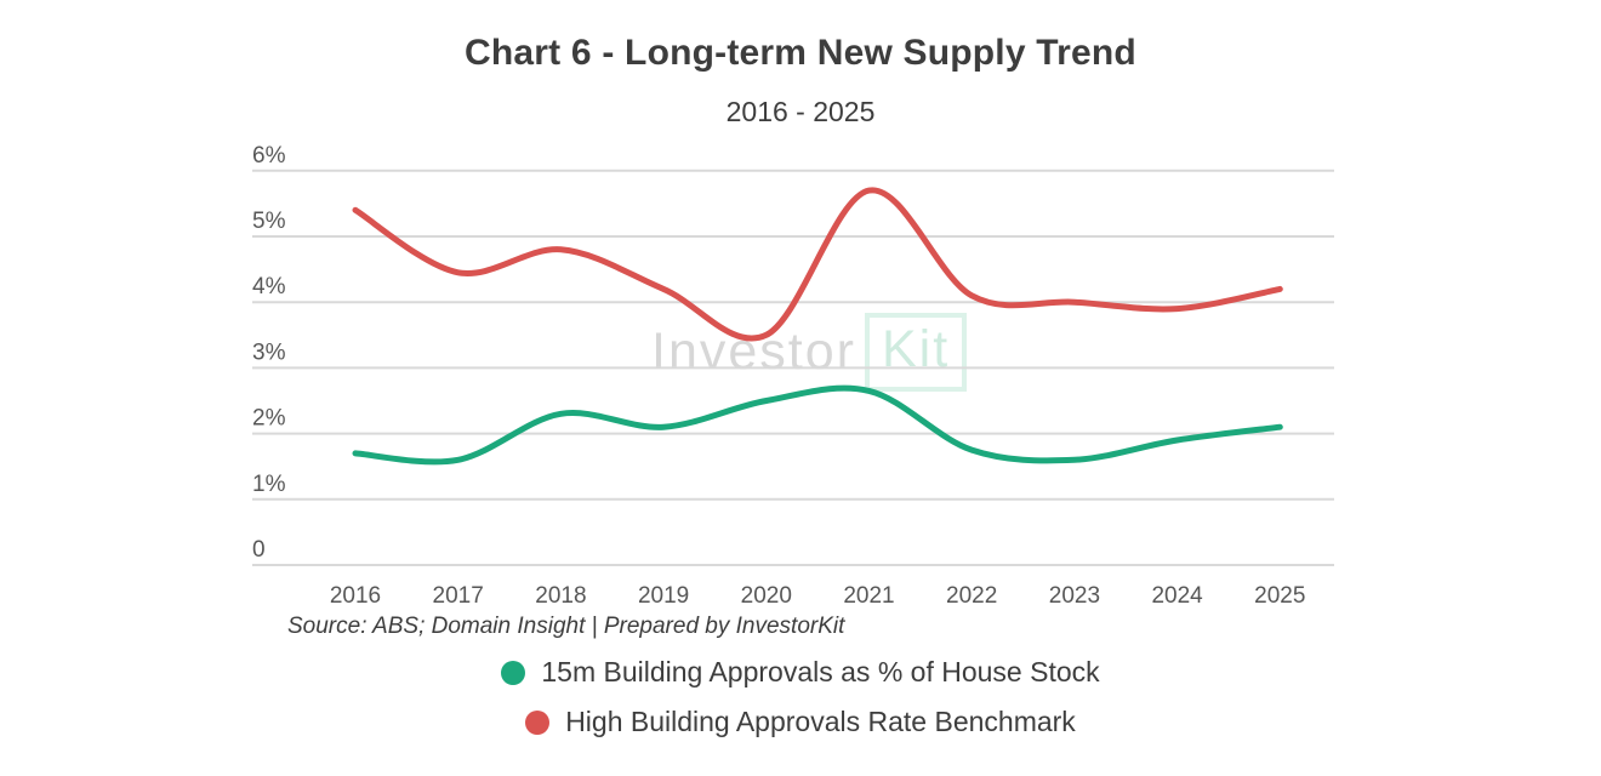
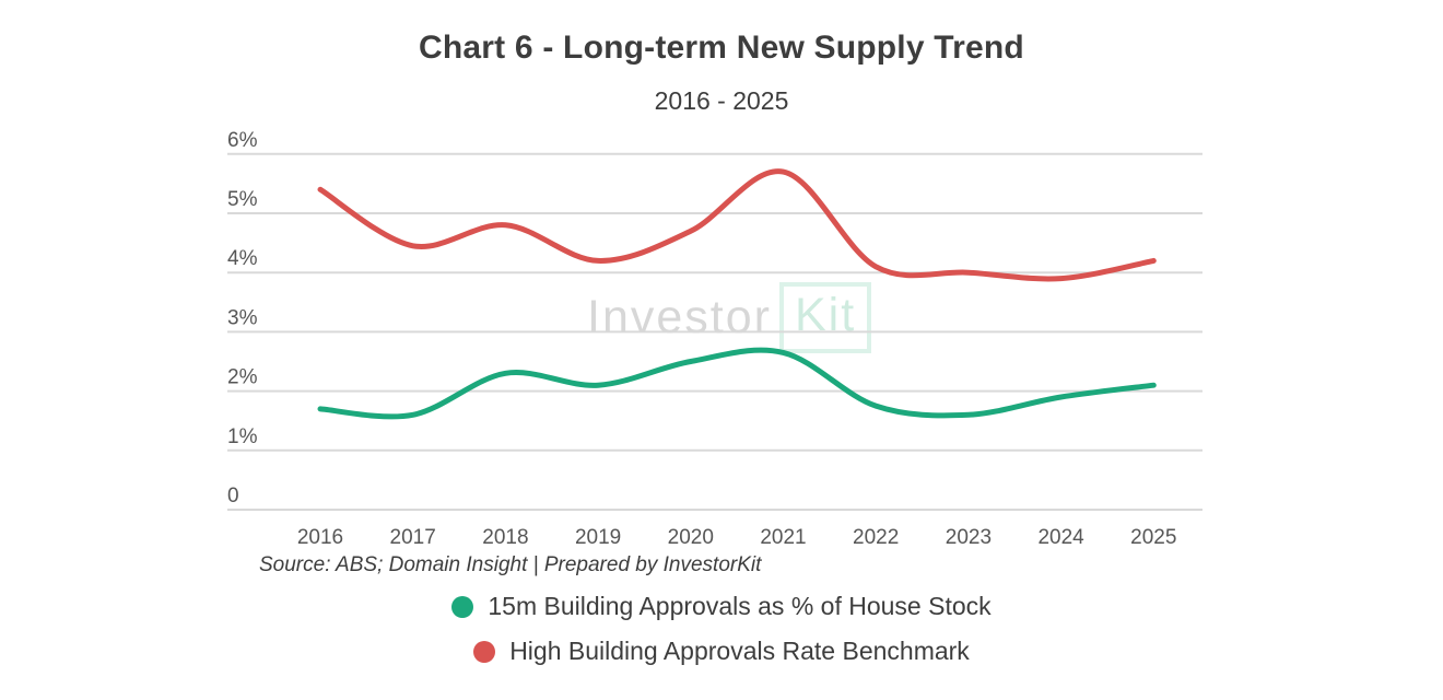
High Building Approvals Rate Benchmark/2020: 3.5% -> 4.7%
